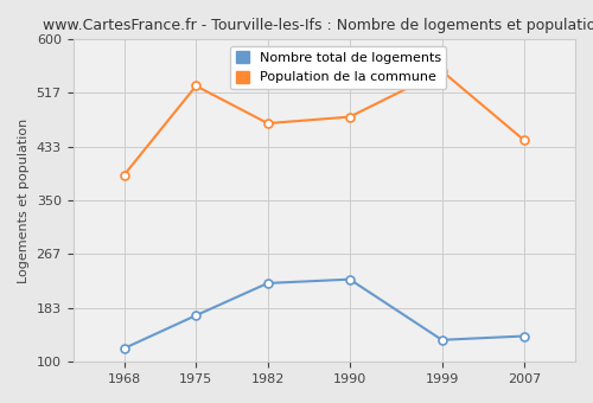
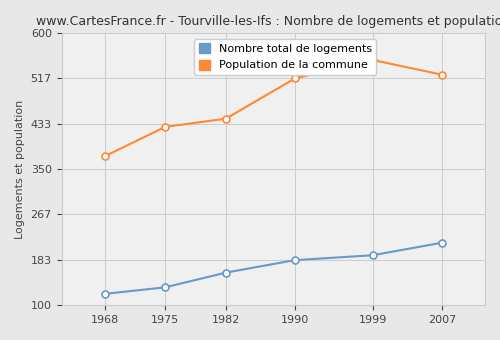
Population de la commune/1968: 390 -> 374
Nombre total de logements/1975: 172 -> 133
Population de la commune/1975: 528 -> 428
Nombre total de logements/1982: 222 -> 160
Population de la commune/1982: 470 -> 443
Nombre total de logements/1990: 228 -> 183
Population de la commune/1990: 480 -> 517
Nombre total de logements/1999: 134 -> 192
Nombre total de logements/2007: 140 -> 215
Population de la commune/2007: 444 -> 524
